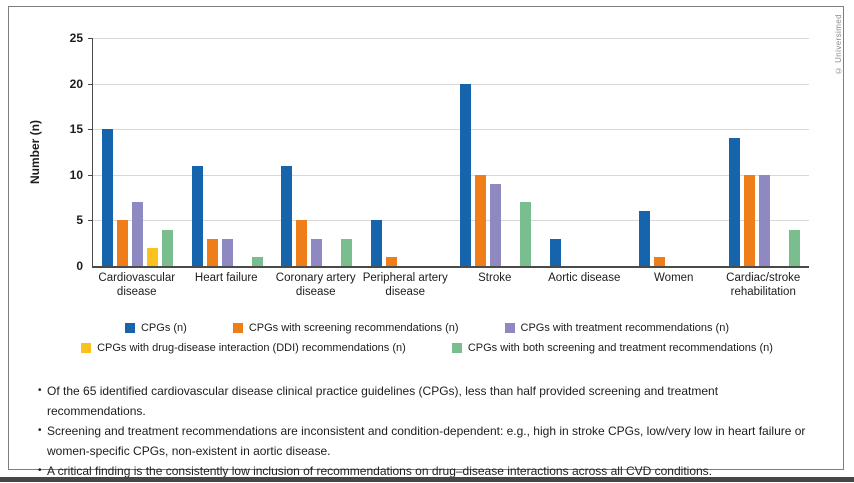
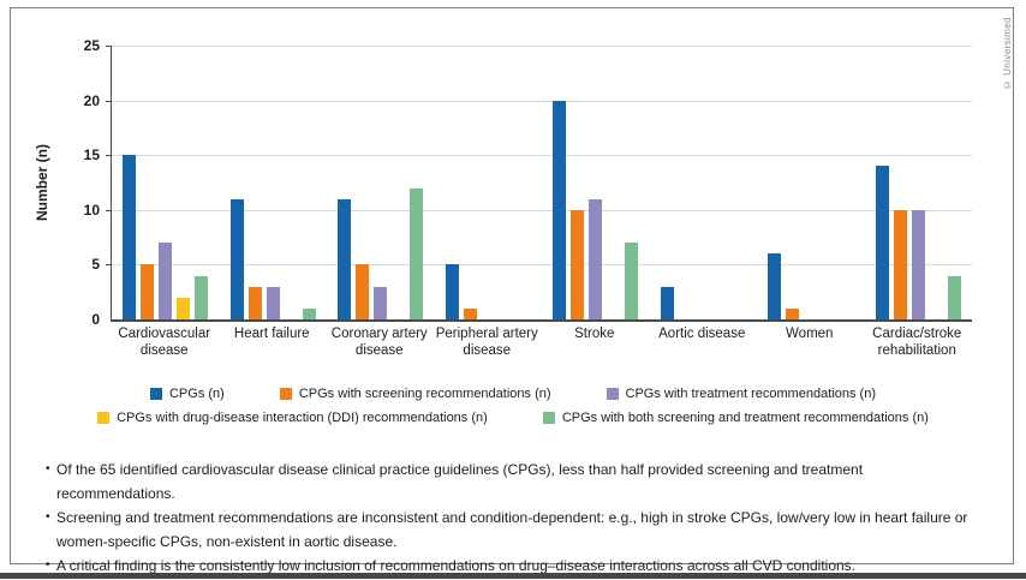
CPGs with both screening and treatment recommendations (n)/Coronary artery disease: 3 -> 12
CPGs with treatment recommendations (n)/Stroke: 9 -> 11
